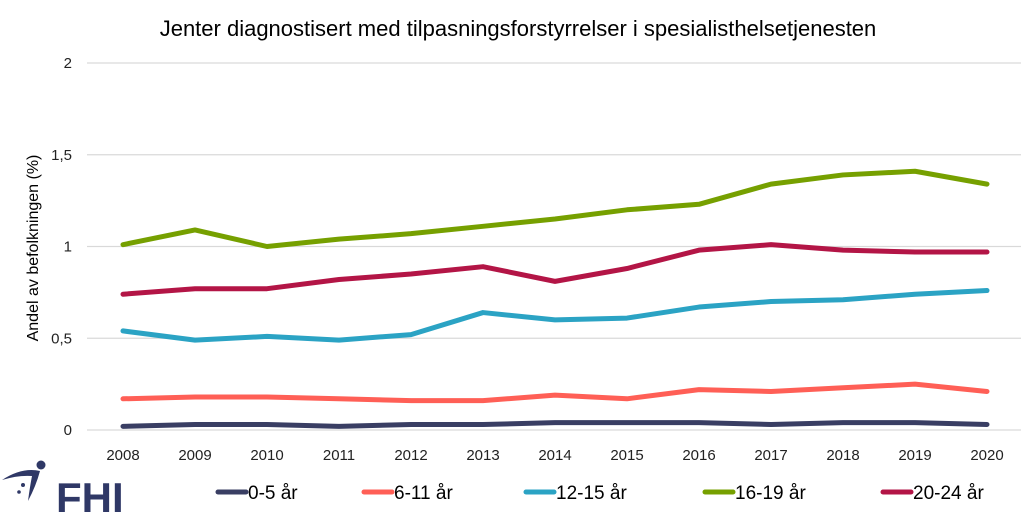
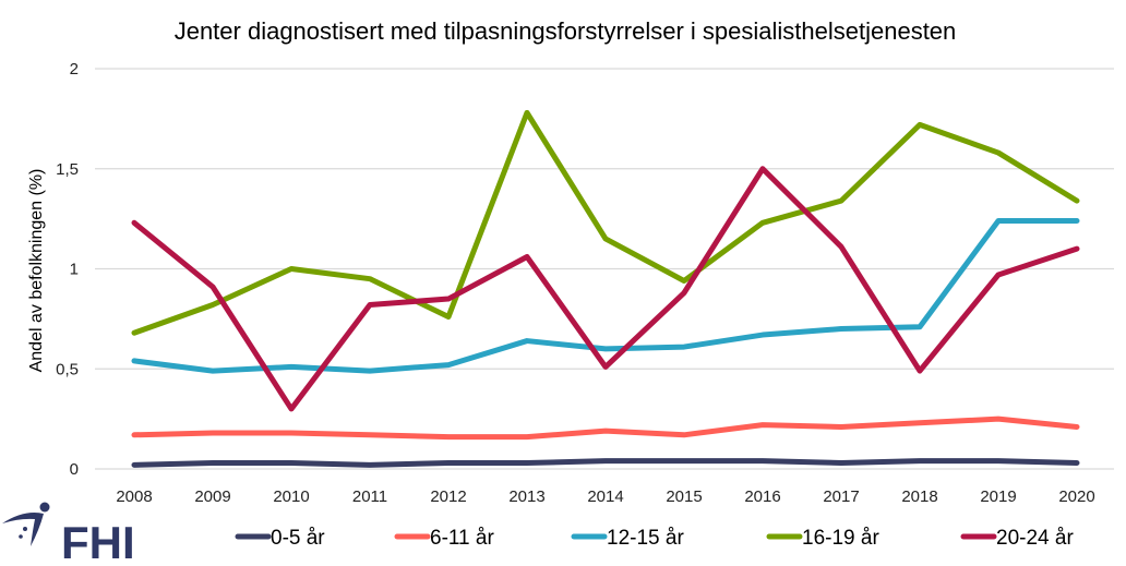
16-19 år/2008: 1.01 -> 0.68
20-24 år/2008: 0.74 -> 1.23
16-19 år/2009: 1.09 -> 0.82
20-24 år/2009: 0.77 -> 0.91
20-24 år/2010: 0.77 -> 0.30
16-19 år/2011: 1.04 -> 0.95
16-19 år/2012: 1.07 -> 0.76
16-19 år/2013: 1.11 -> 1.78
20-24 år/2013: 0.89 -> 1.06
20-24 år/2014: 0.81 -> 0.51
16-19 år/2015: 1.20 -> 0.94
20-24 år/2016: 0.98 -> 1.50
20-24 år/2017: 1.01 -> 1.11
16-19 år/2018: 1.39 -> 1.72
20-24 år/2018: 0.98 -> 0.49
12-15 år/2019: 0.74 -> 1.24
16-19 år/2019: 1.41 -> 1.58
12-15 år/2020: 0.76 -> 1.24
20-24 år/2020: 0.97 -> 1.10
